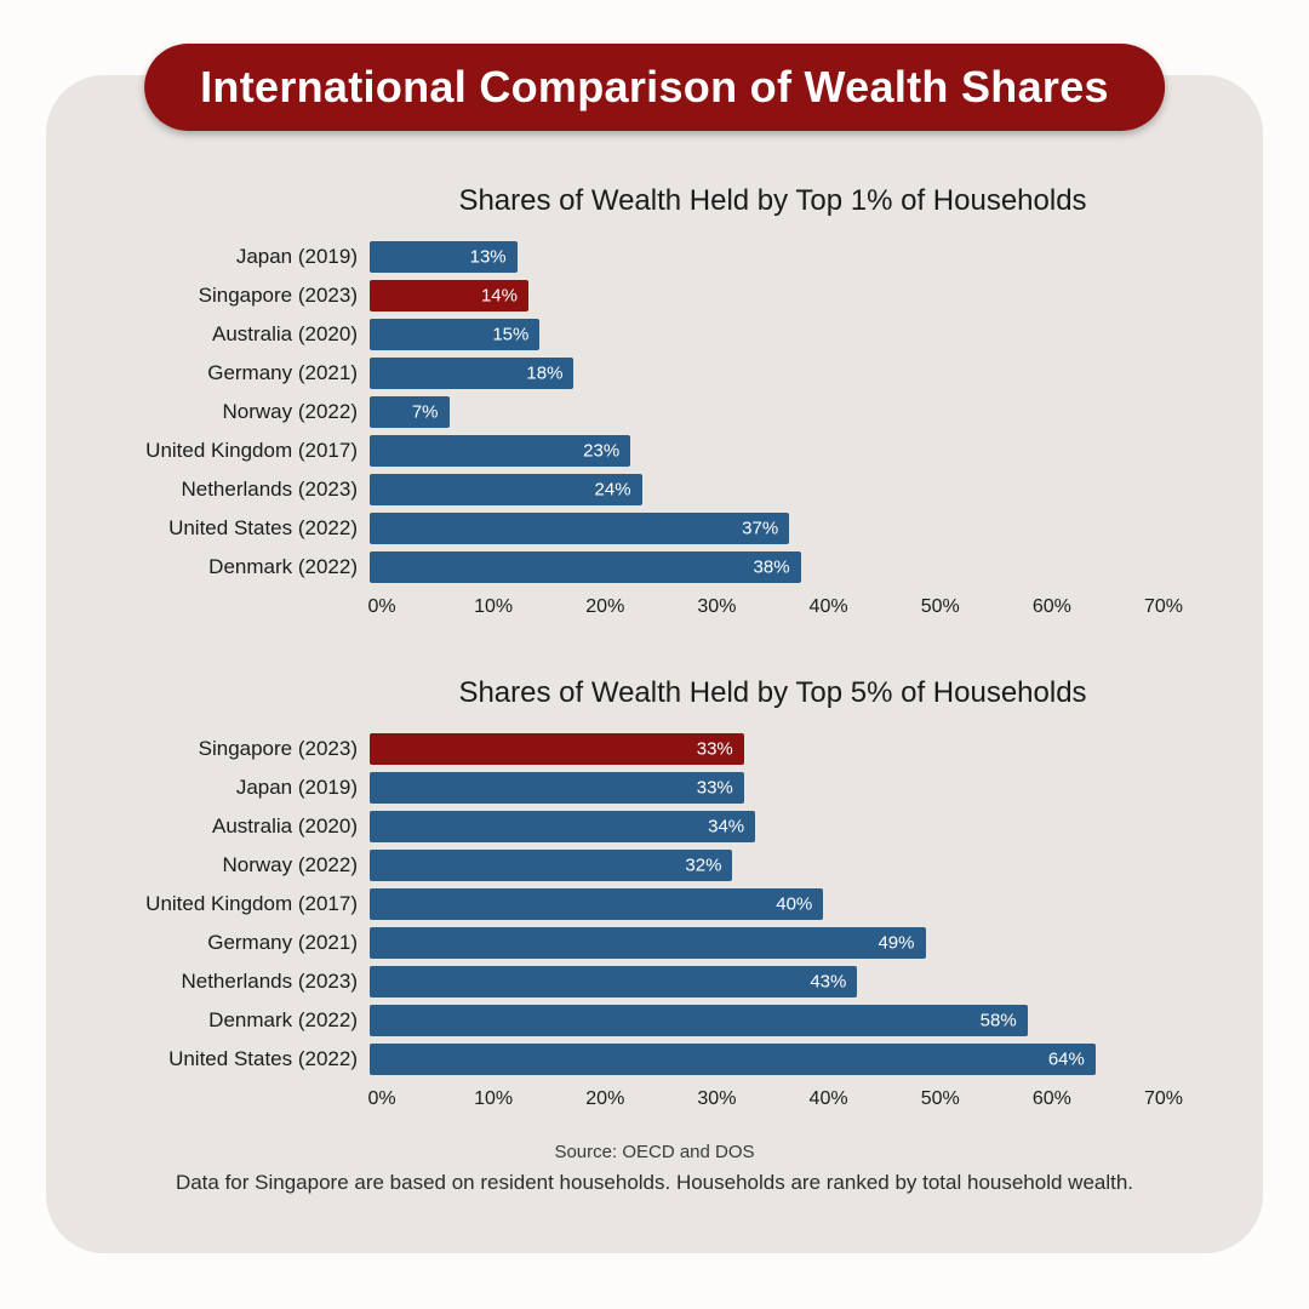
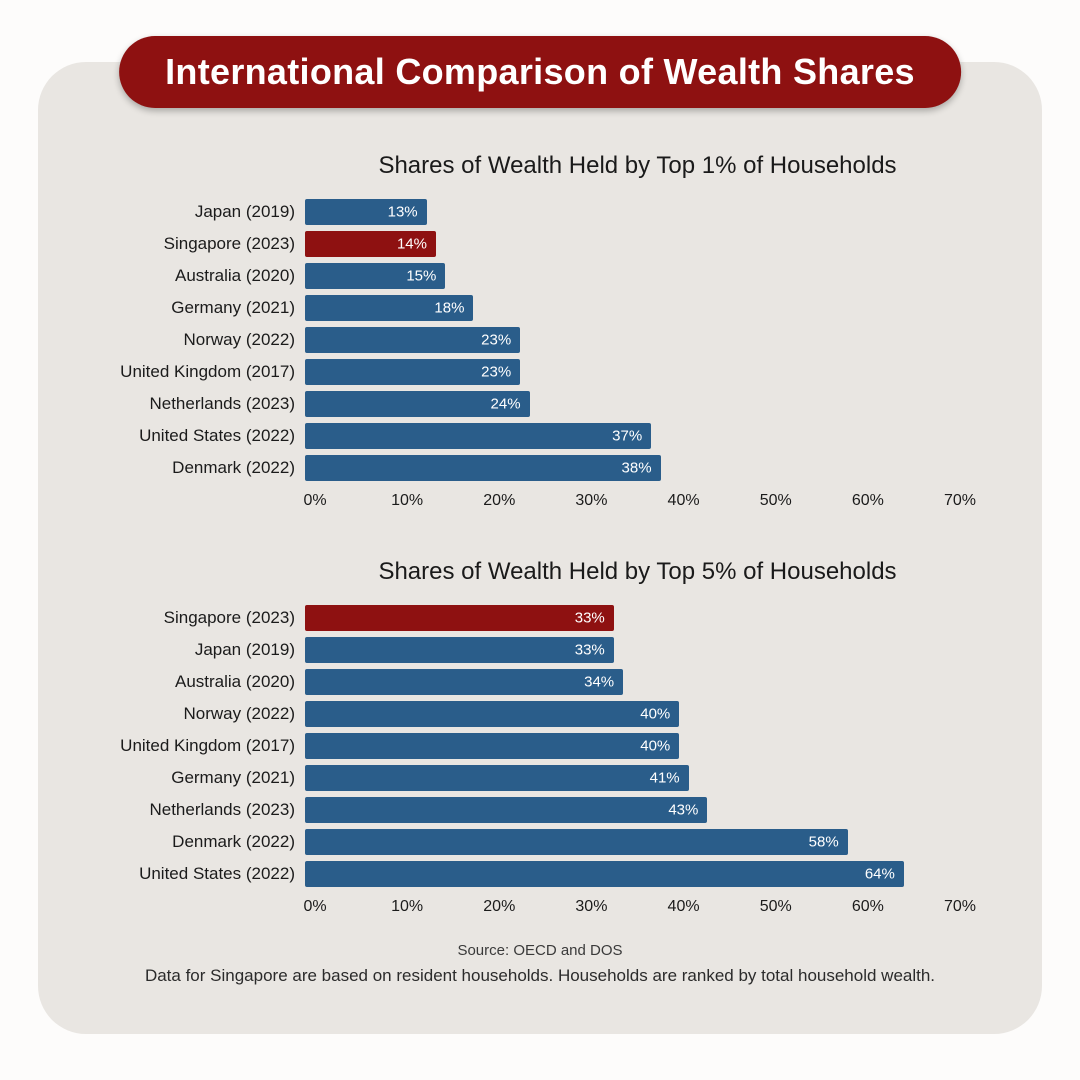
Shares of Wealth Held by Top 1% of Households/Norway (2022): 7% -> 23%
Shares of Wealth Held by Top 5% of Households/Norway (2022): 32% -> 40%
Shares of Wealth Held by Top 5% of Households/Germany (2021): 49% -> 41%
